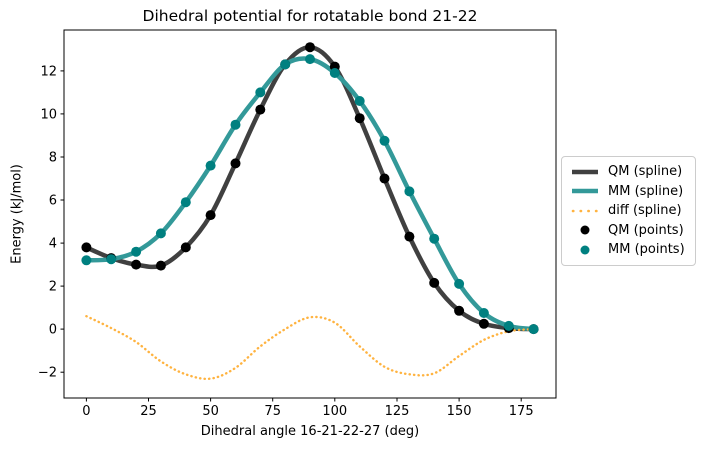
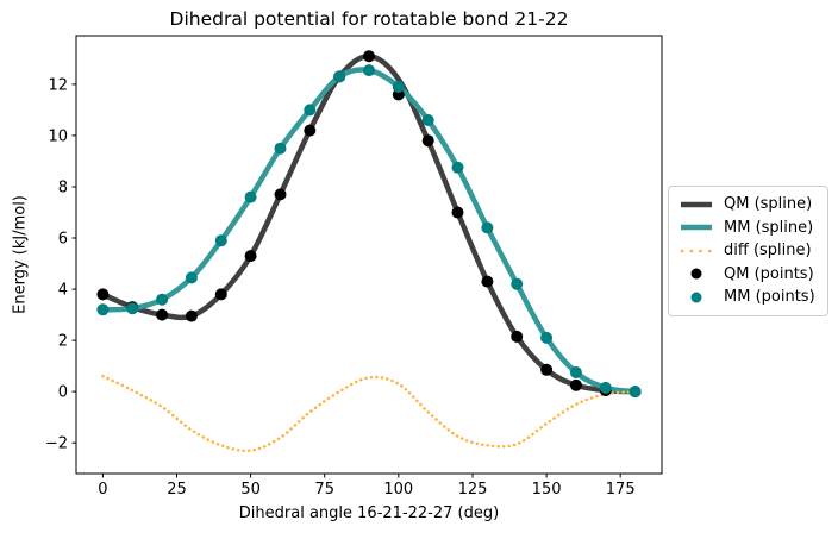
QM (points)/100: 12.2 -> 11.6
